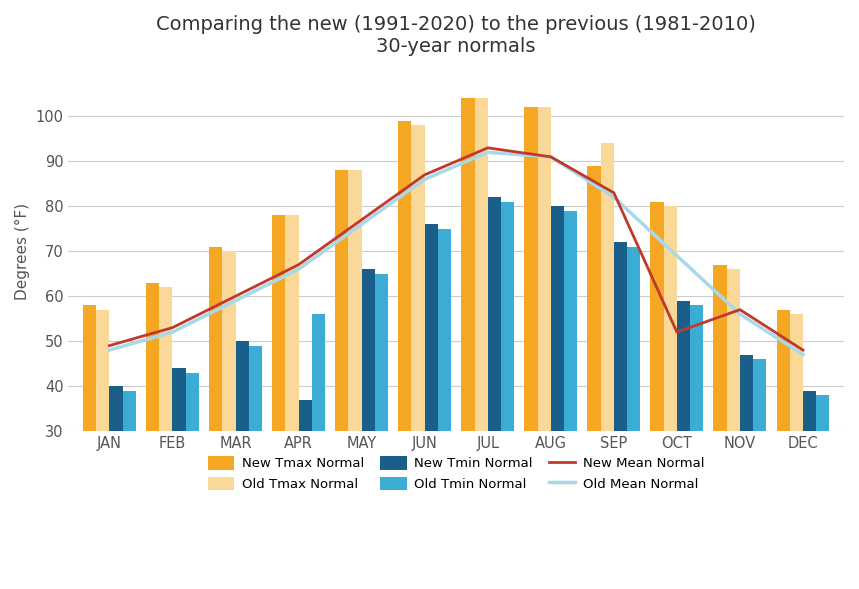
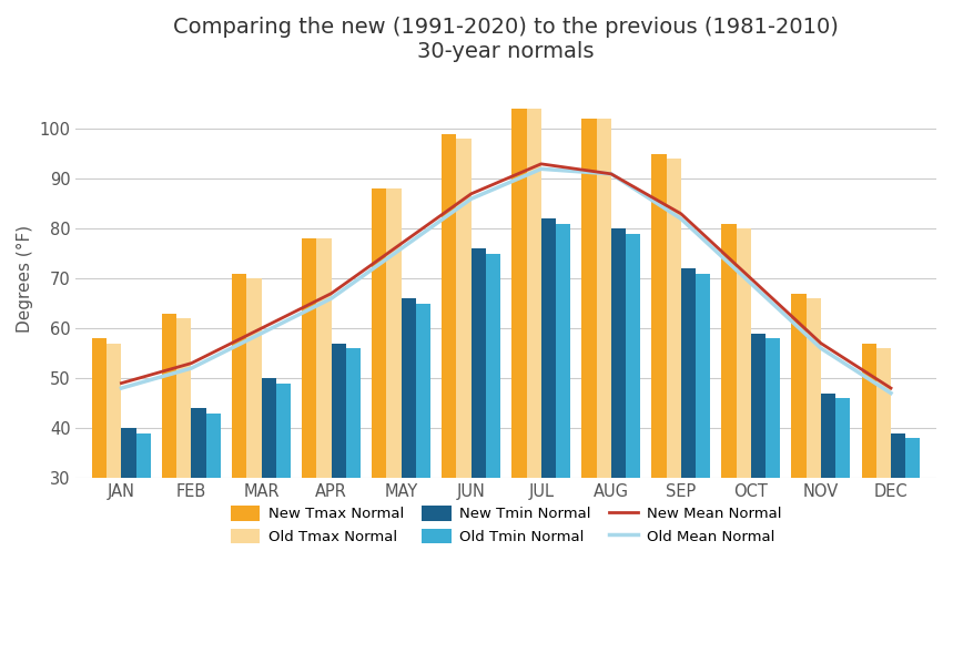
New Tmin Normal/APR: 37 -> 57
New Tmax Normal/SEP: 89 -> 95
New Mean Normal/OCT: 52 -> 70
